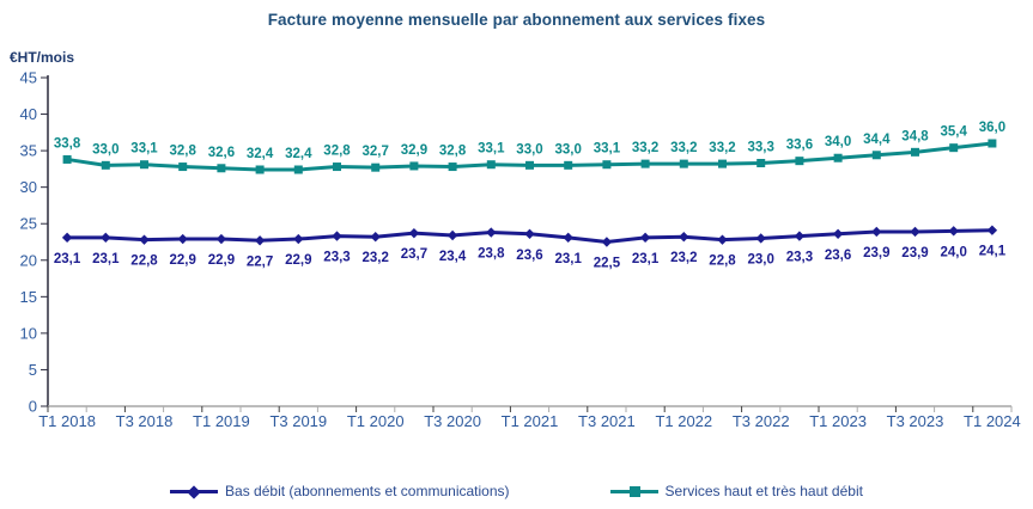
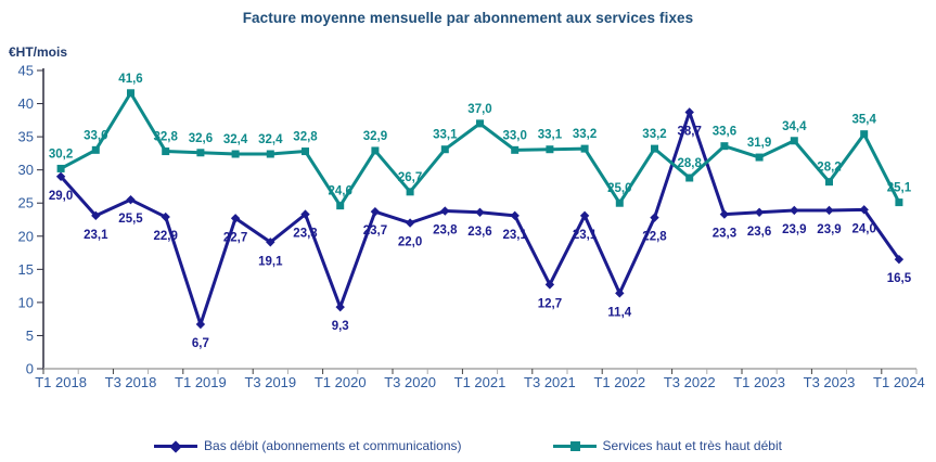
Bas débit (abonnements et communications)/T1 2018: 23,1 -> 29,0
Services haut et très haut débit/T1 2018: 33,8 -> 30,2
Bas débit (abonnements et communications)/T3 2018: 22,8 -> 25,5
Services haut et très haut débit/T3 2018: 33,1 -> 41,6
Bas débit (abonnements et communications)/T1 2019: 22,9 -> 6,7
Bas débit (abonnements et communications)/T3 2019: 22,9 -> 19,1
Bas débit (abonnements et communications)/T1 2020: 23,2 -> 9,3
Services haut et très haut débit/T1 2020: 32,7 -> 24,6
Bas débit (abonnements et communications)/T3 2020: 23,4 -> 22,0
Services haut et très haut débit/T3 2020: 32,8 -> 26,7
Services haut et très haut débit/T1 2021: 33,0 -> 37,0
Bas débit (abonnements et communications)/T3 2021: 22,5 -> 12,7
Bas débit (abonnements et communications)/T1 2022: 23,2 -> 11,4
Services haut et très haut débit/T1 2022: 33,2 -> 25,0
Bas débit (abonnements et communications)/T3 2022: 23,0 -> 38,7
Services haut et très haut débit/T3 2022: 33,3 -> 28,8
Services haut et très haut débit/T1 2023: 34,0 -> 31,9
Services haut et très haut débit/T3 2023: 34,8 -> 28,2
Bas débit (abonnements et communications)/T1 2024: 24,1 -> 16,5
Services haut et très haut débit/T1 2024: 36,0 -> 25,1
